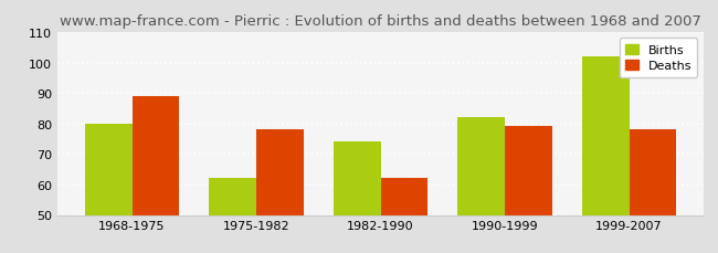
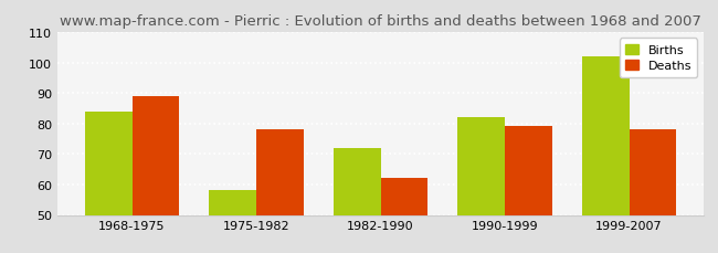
Births/1968-1975: 80 -> 84
Births/1975-1982: 62 -> 58
Births/1982-1990: 74 -> 72
